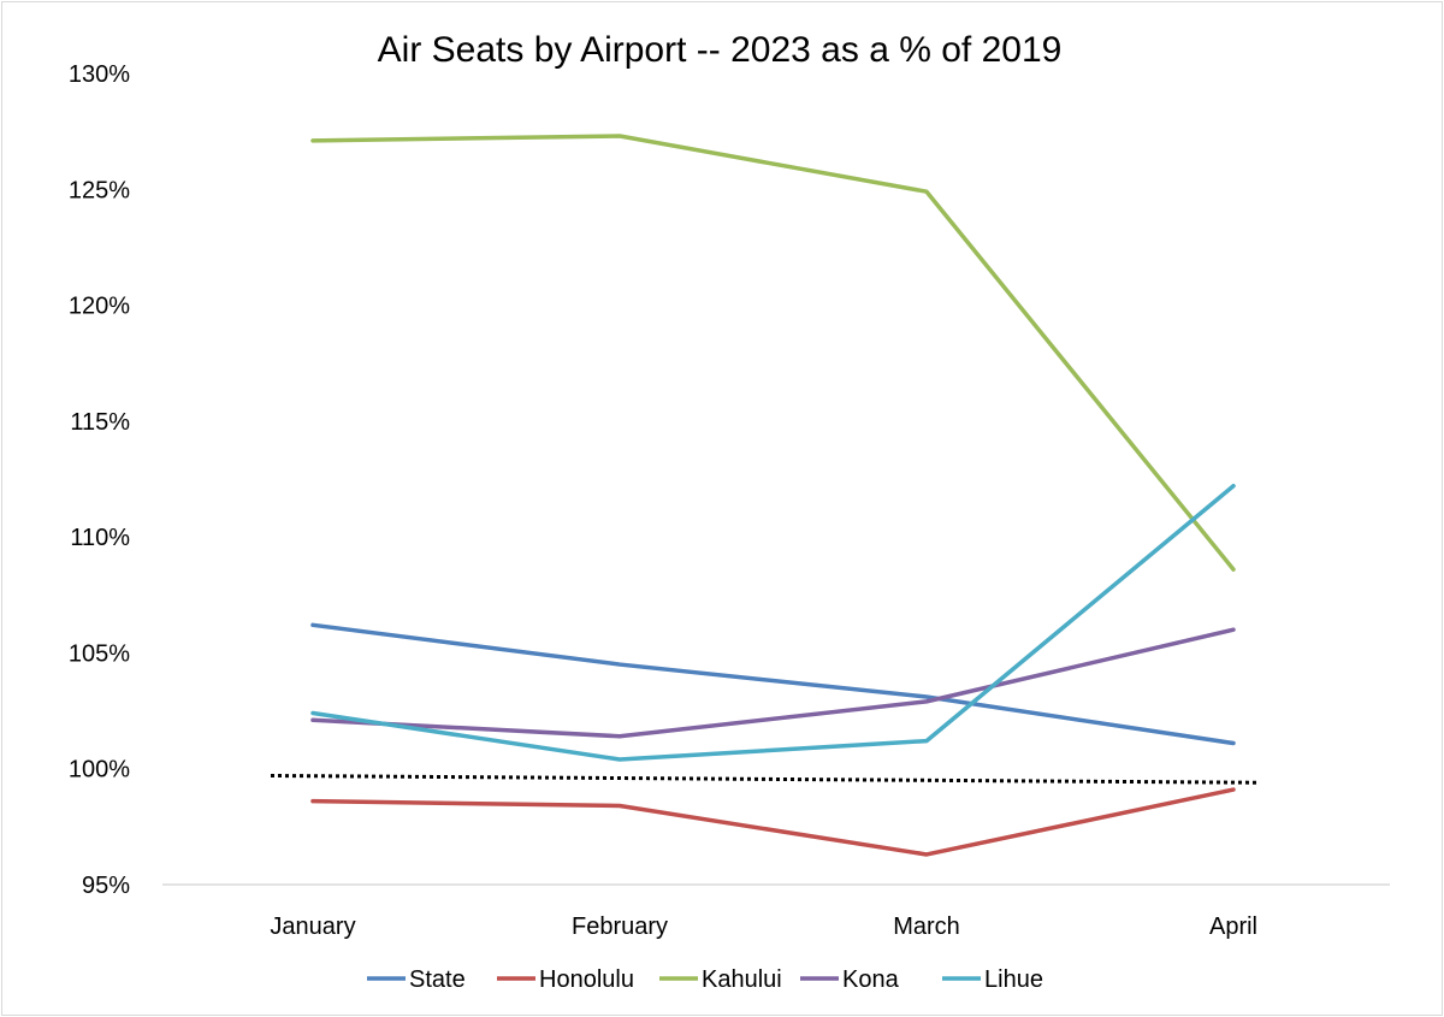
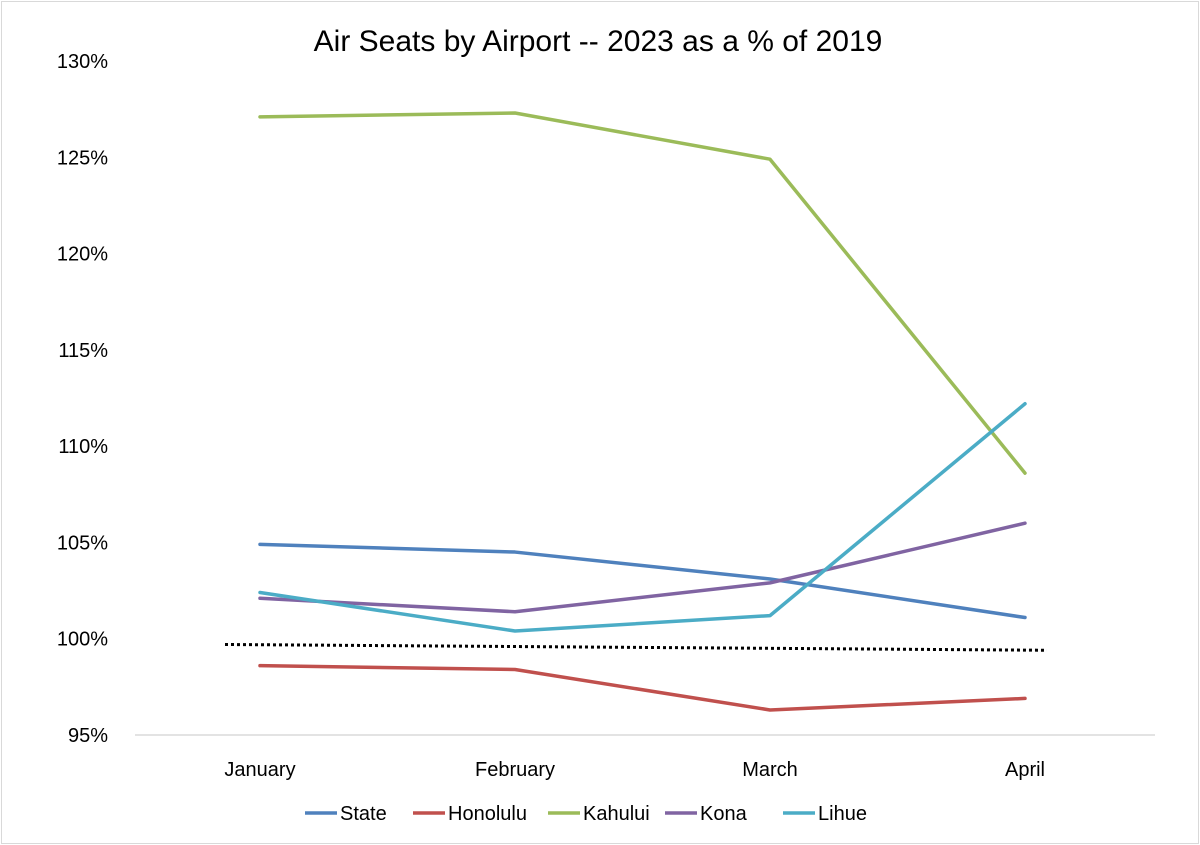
State/January: 106.2% -> 104.9%
Honolulu/April: 99.1% -> 96.9%
